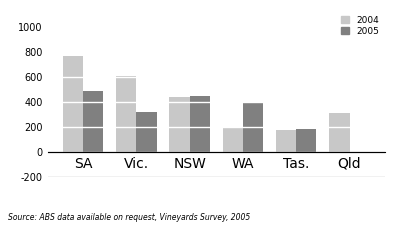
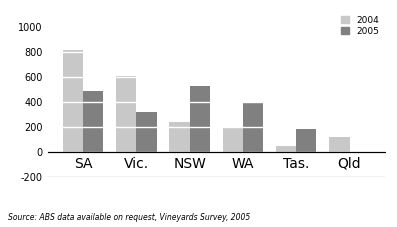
2004/SA: 770 -> 820
2004/NSW: 440 -> 240
2005/NSW: 450 -> 530
2004/Tas.: 180 -> 50
2004/Qld: 310 -> 120
